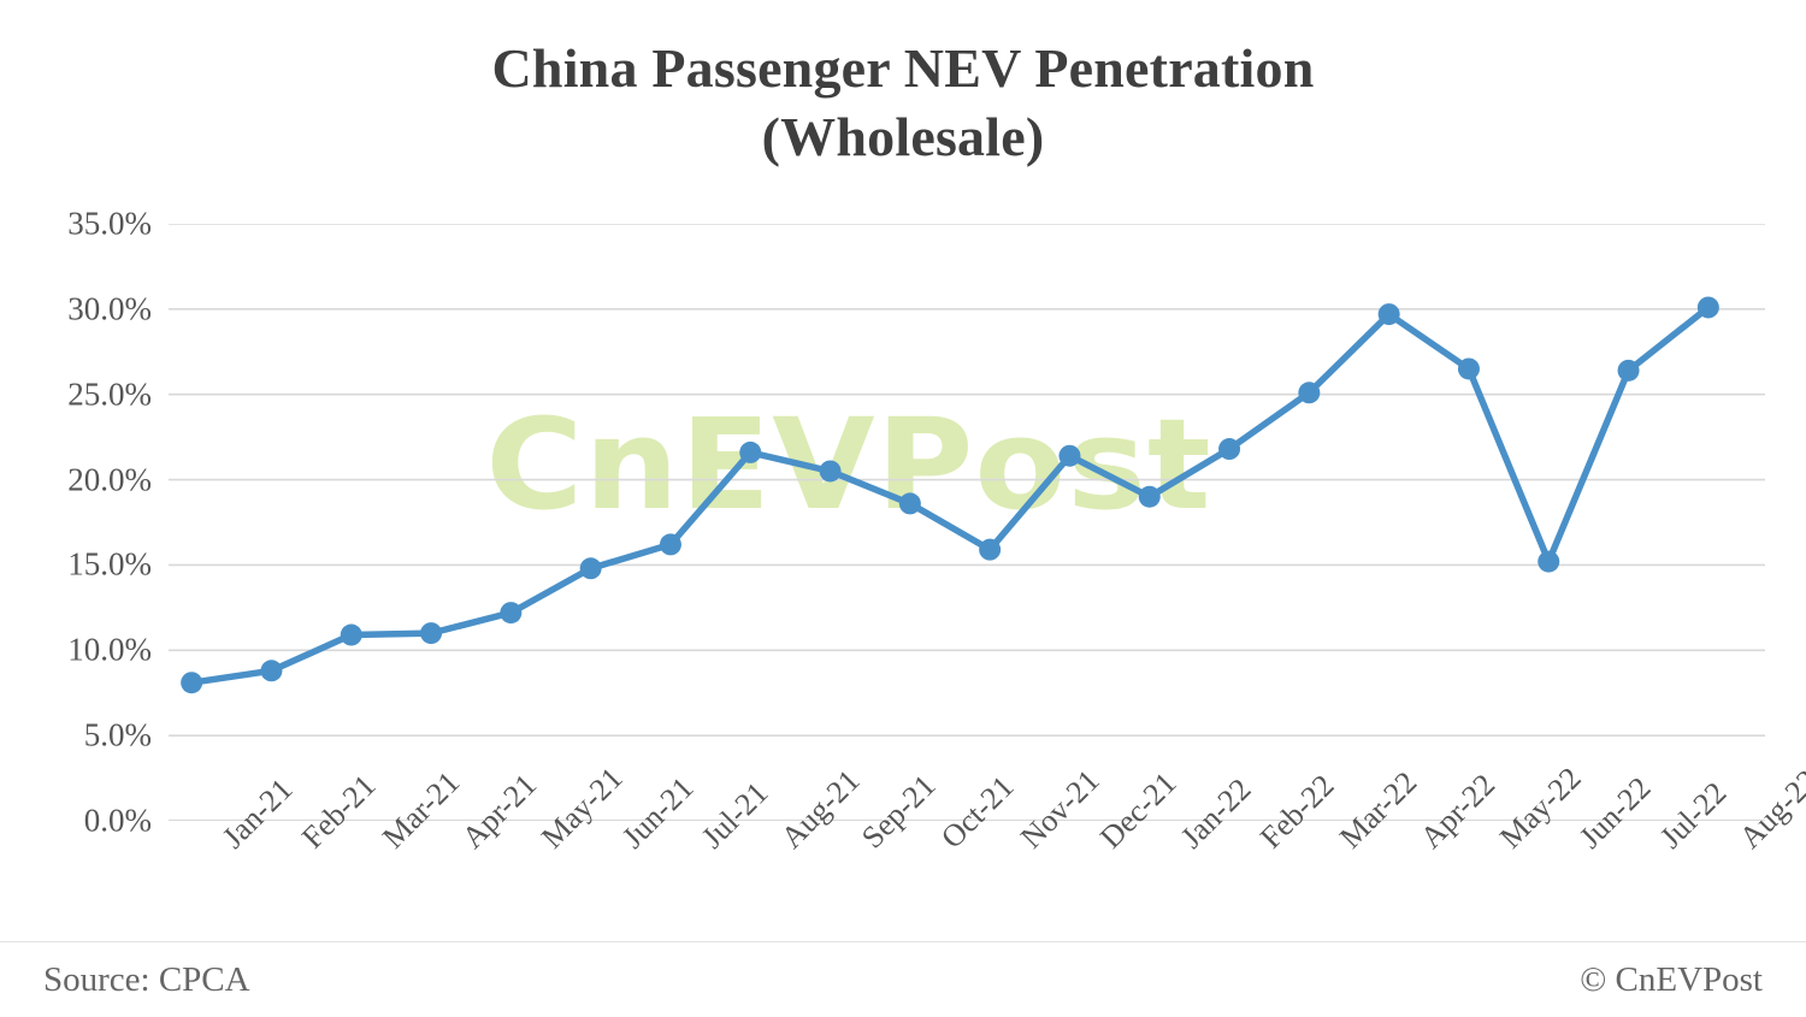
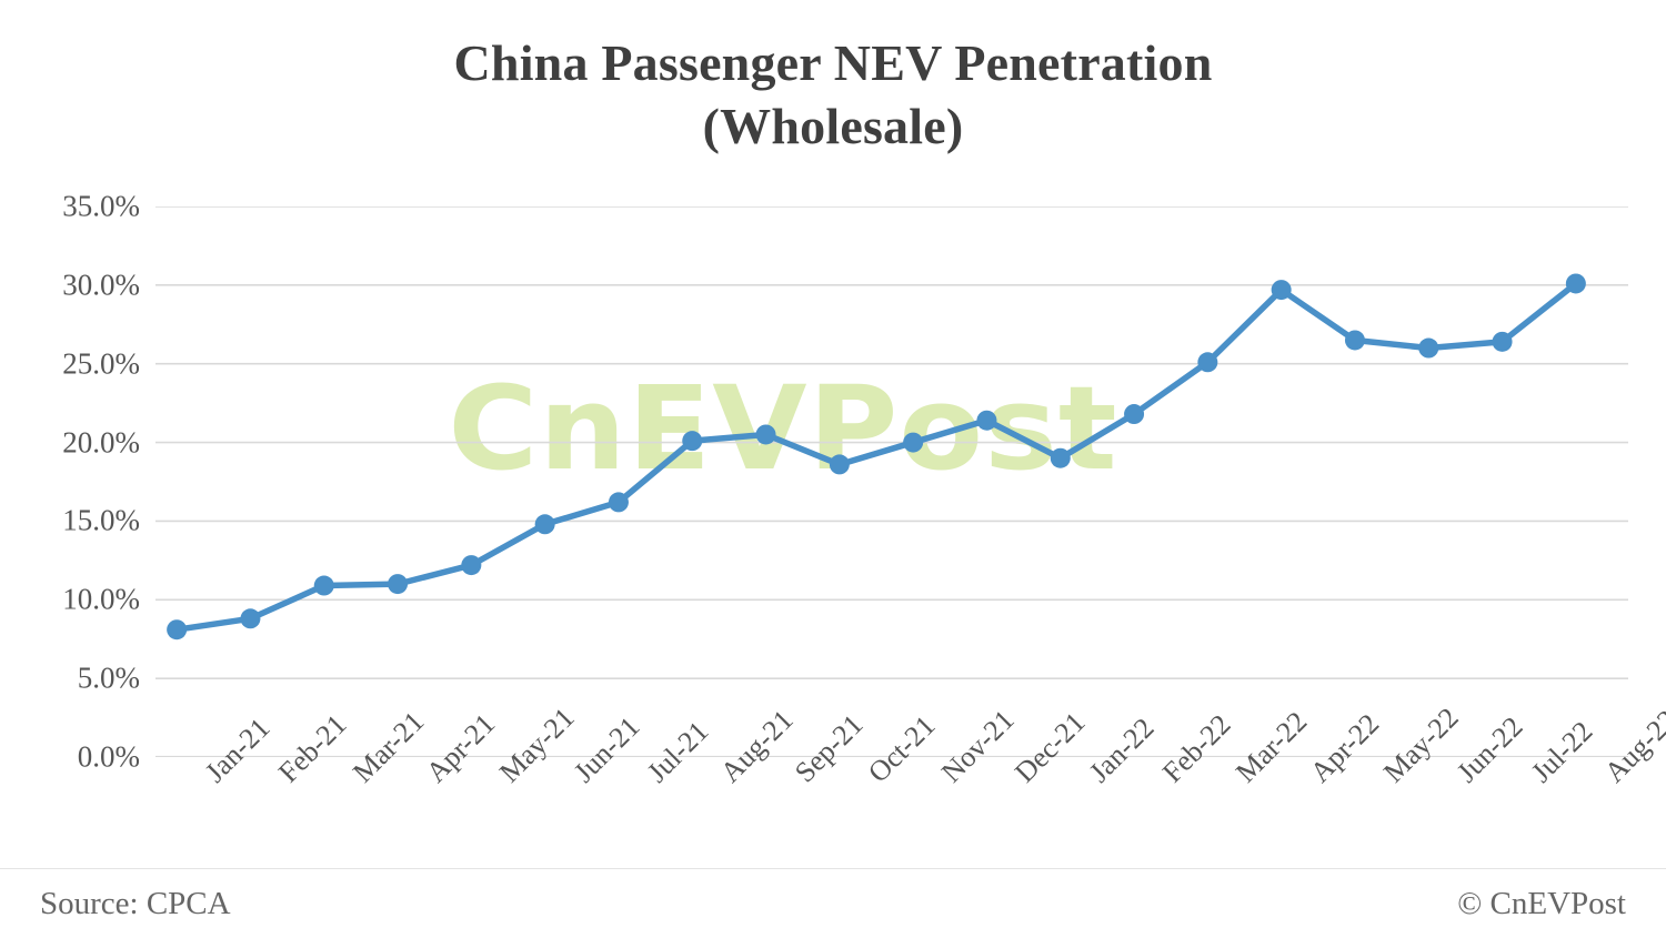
Aug-21: 21.6% -> 20.1%
Nov-21: 15.9% -> 20.0%
Jun-22: 15.2% -> 26.0%
